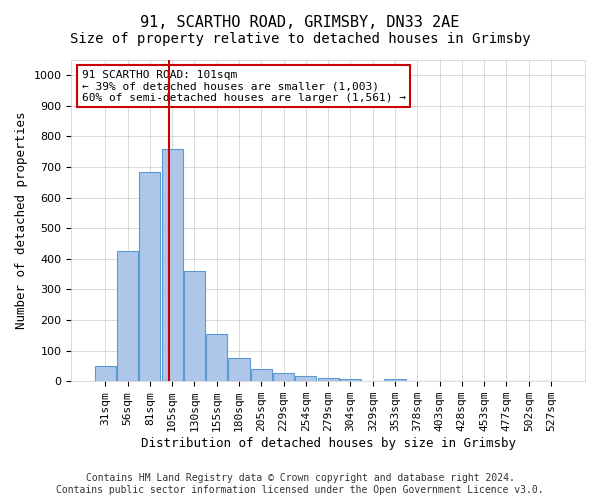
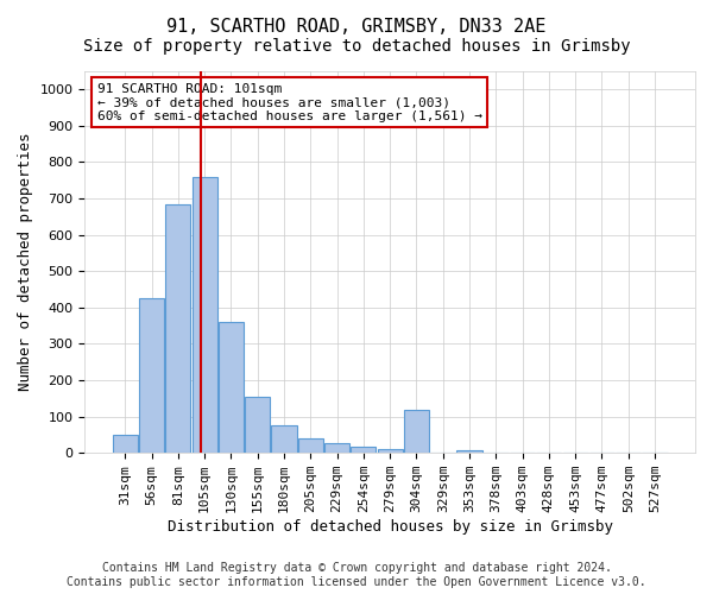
304sqm: 7 -> 120
